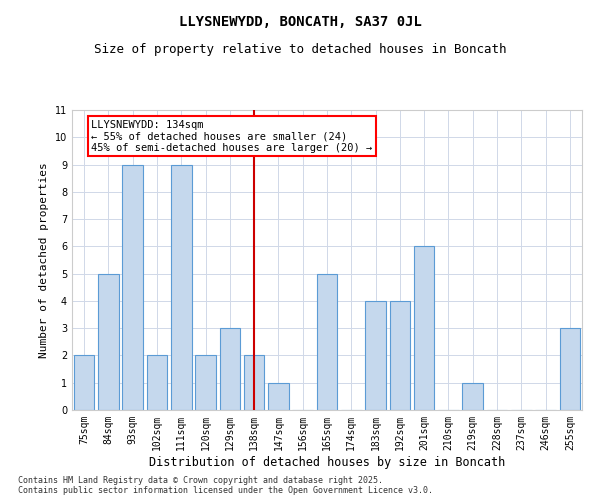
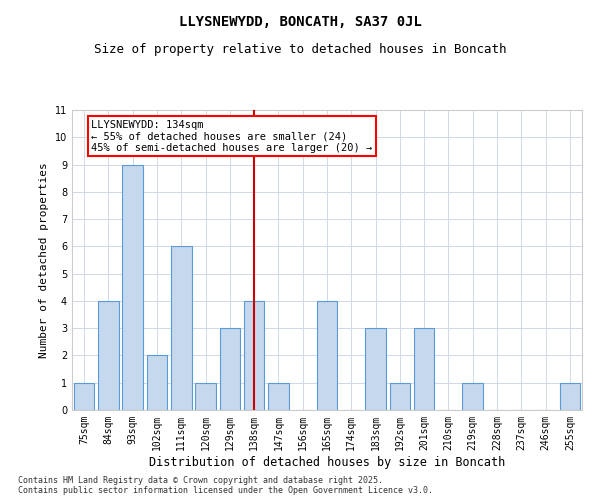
75sqm: 2 -> 1
84sqm: 5 -> 4
111sqm: 9 -> 6
120sqm: 2 -> 1
138sqm: 2 -> 4
165sqm: 5 -> 4
183sqm: 4 -> 3
192sqm: 4 -> 1
201sqm: 6 -> 3
255sqm: 3 -> 1
